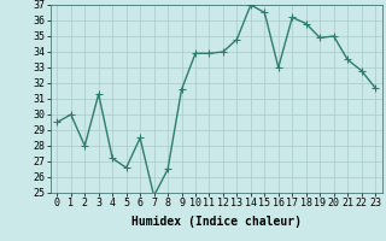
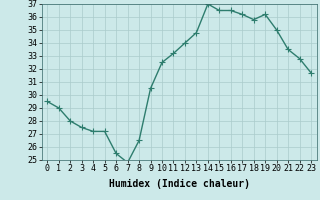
1: 30.0 -> 29.0
3: 31.3 -> 27.5
5: 26.6 -> 27.2
6: 28.5 -> 25.5
9: 31.6 -> 30.5
10: 33.9 -> 32.5
11: 33.9 -> 33.2
16: 33.0 -> 36.5
19: 34.9 -> 36.2
